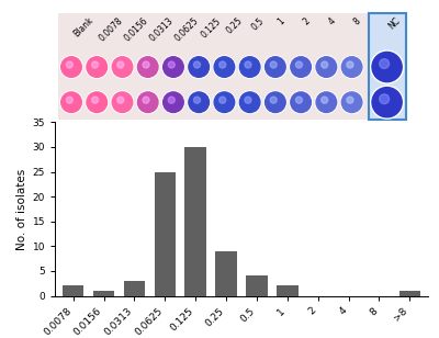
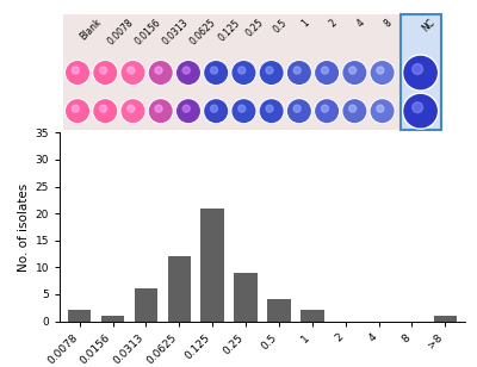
0.0313: 3 -> 6
0.0625: 25 -> 12
0.125: 30 -> 21
